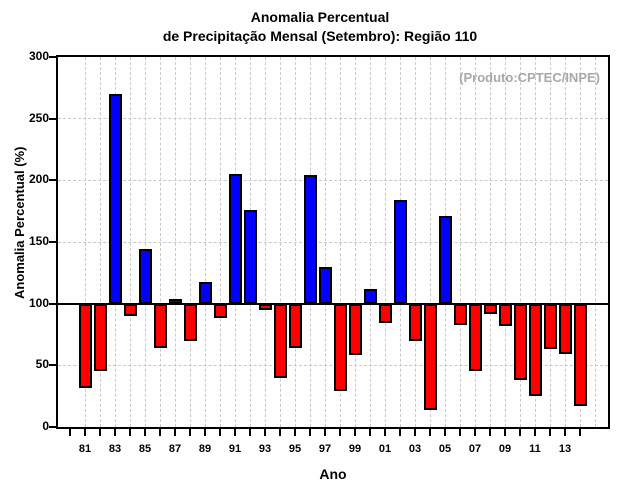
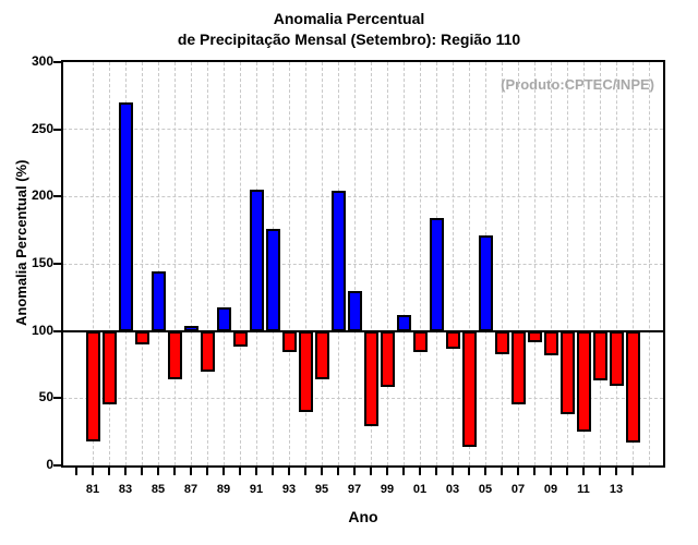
81: 32 -> 18
93: 95 -> 84
03: 70 -> 87
